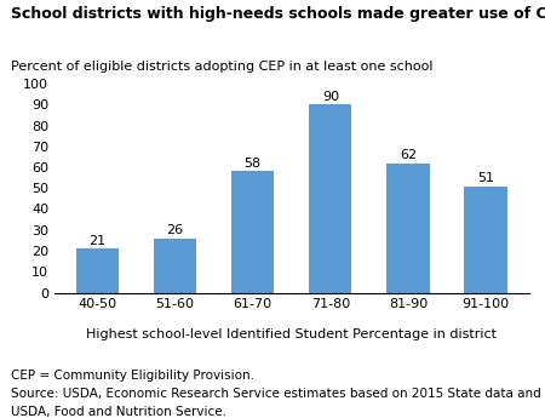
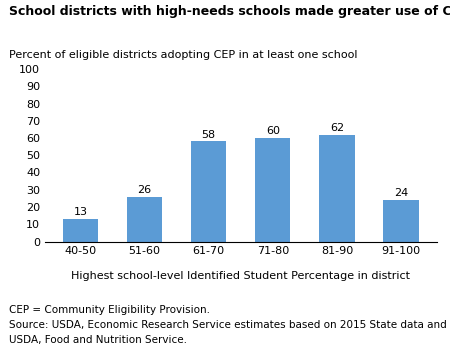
40-50: 21 -> 13
71-80: 90 -> 60
91-100: 51 -> 24
